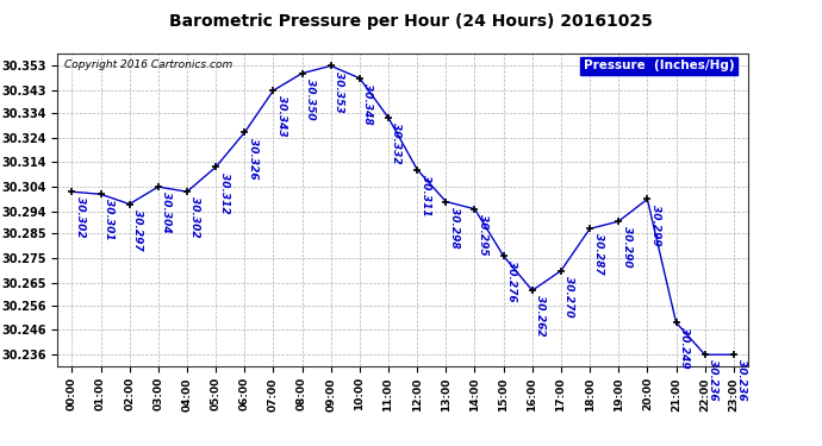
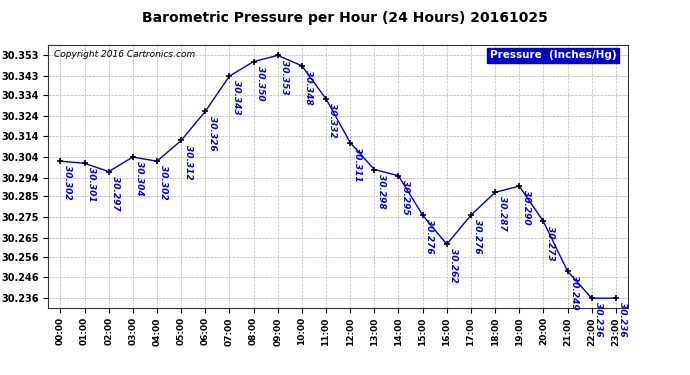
17:00: 30.270 -> 30.276
20:00: 30.299 -> 30.273
